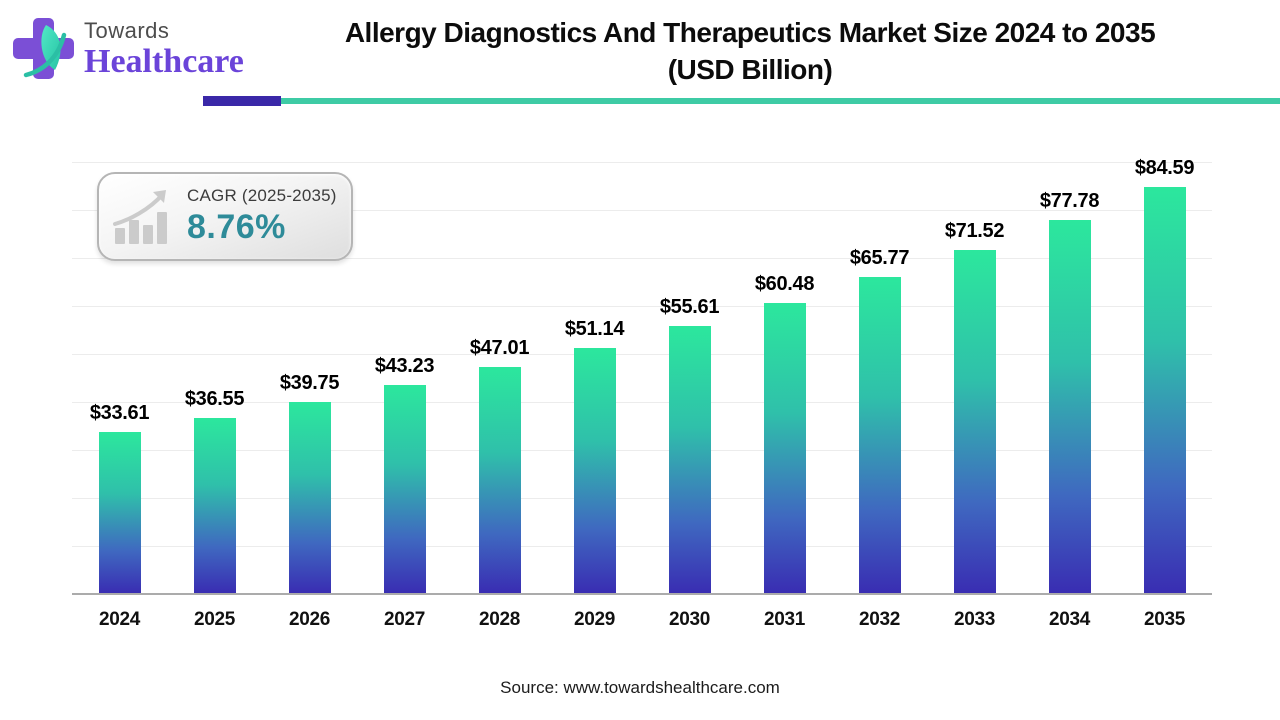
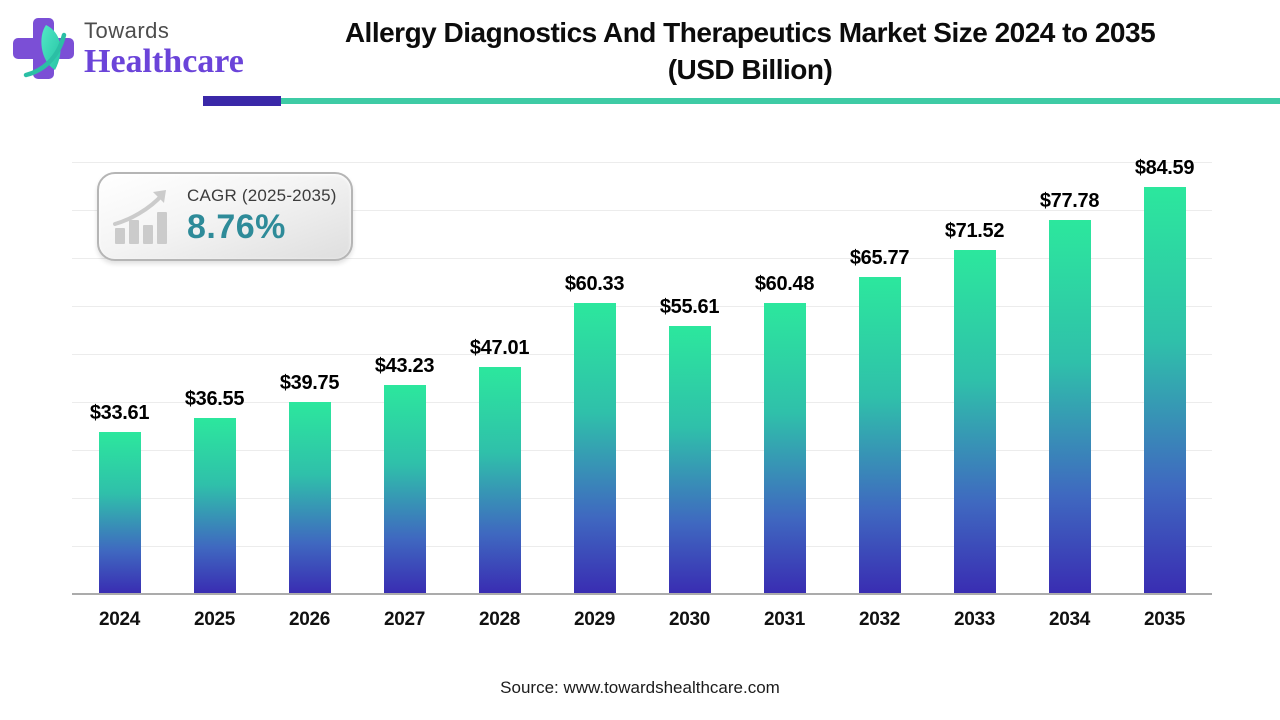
2029: $51.14 -> $60.33
